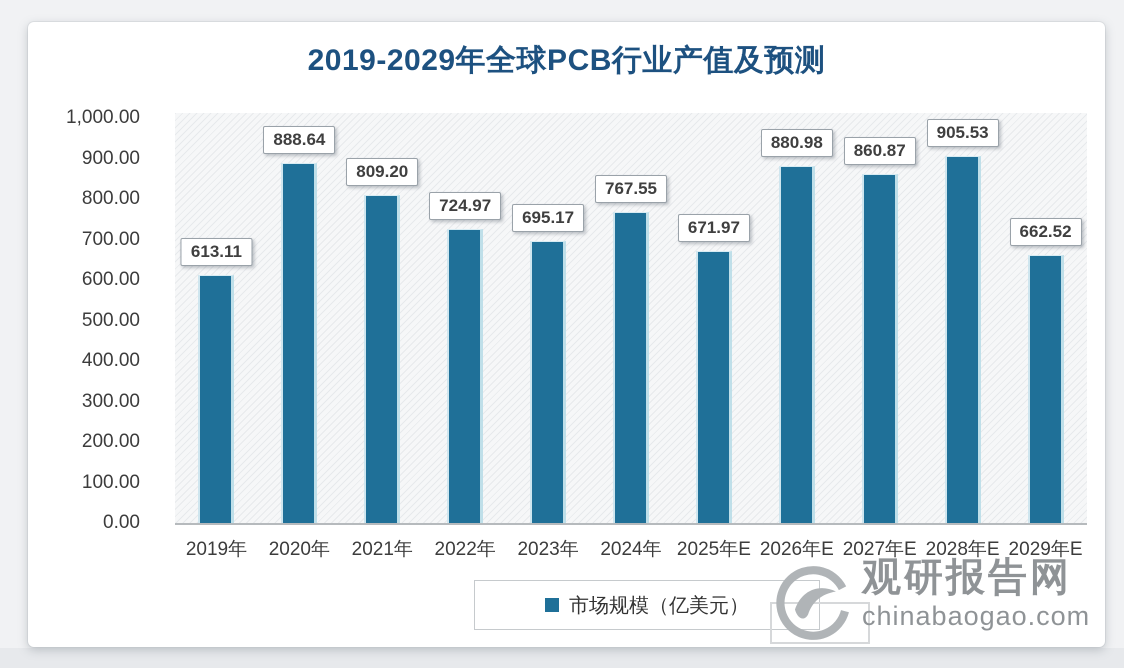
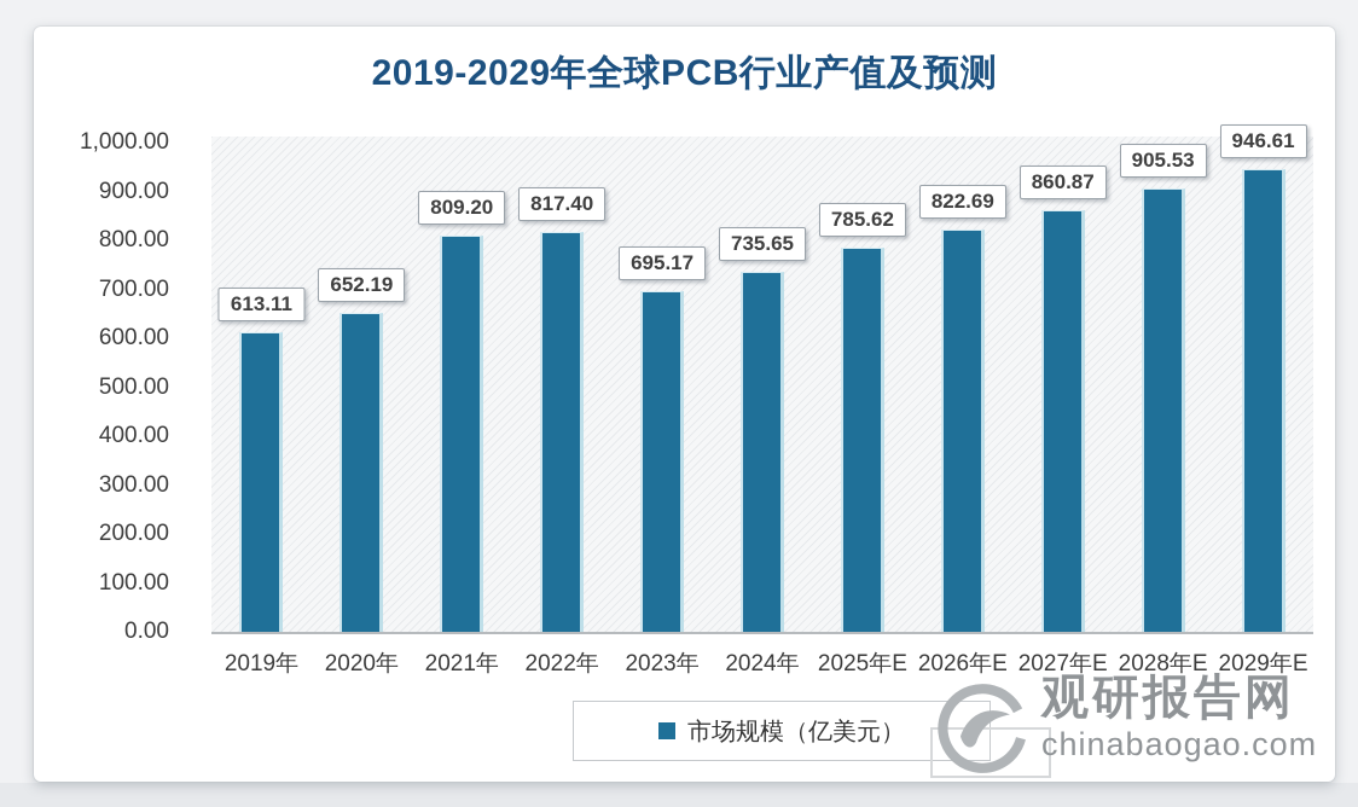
2020年: 888.64 -> 652.19
2022年: 724.97 -> 817.40
2024年: 767.55 -> 735.65
2025年E: 671.97 -> 785.62
2026年E: 880.98 -> 822.69
2029年E: 662.52 -> 946.61
